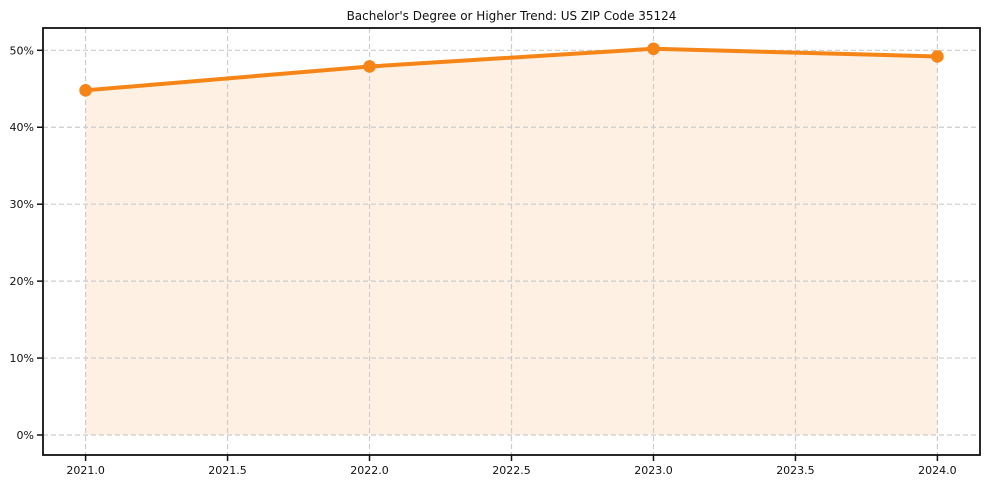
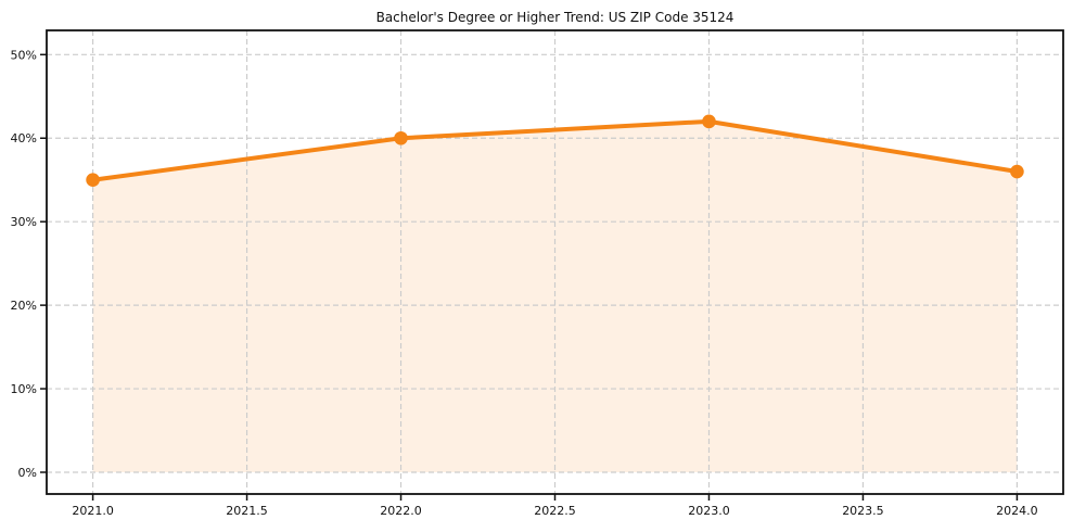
2021.0: 45% -> 35%
2022.0: 48% -> 40%
2023.0: 50% -> 42%
2024.0: 49% -> 36%
